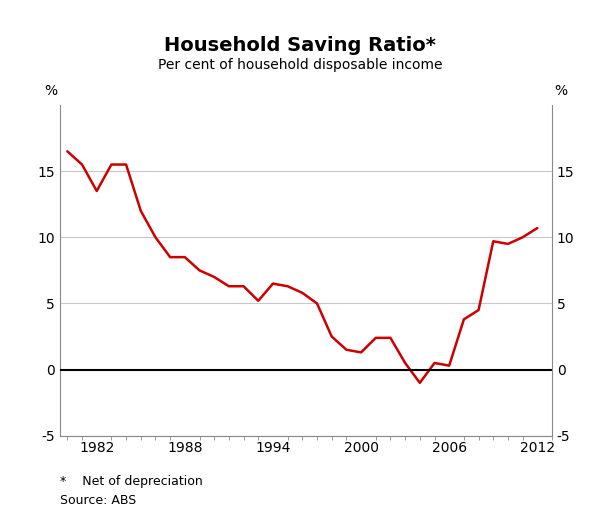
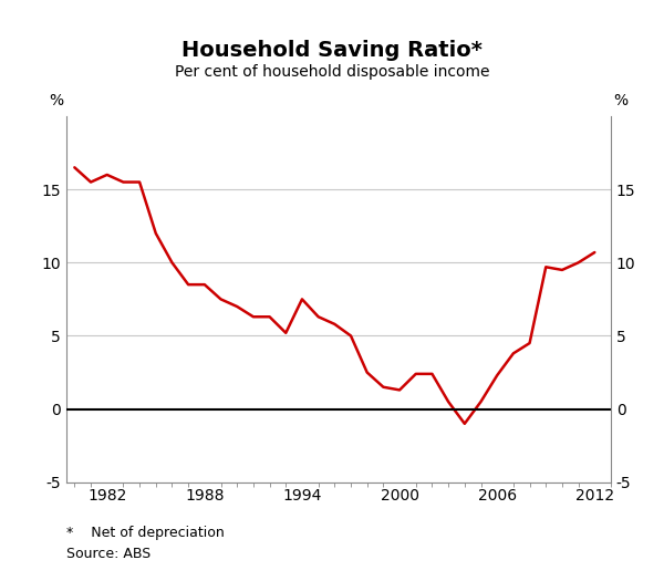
1982: 13.5 -> 16.0
1994: 6.5 -> 7.5
2006: 0.3 -> 2.3
